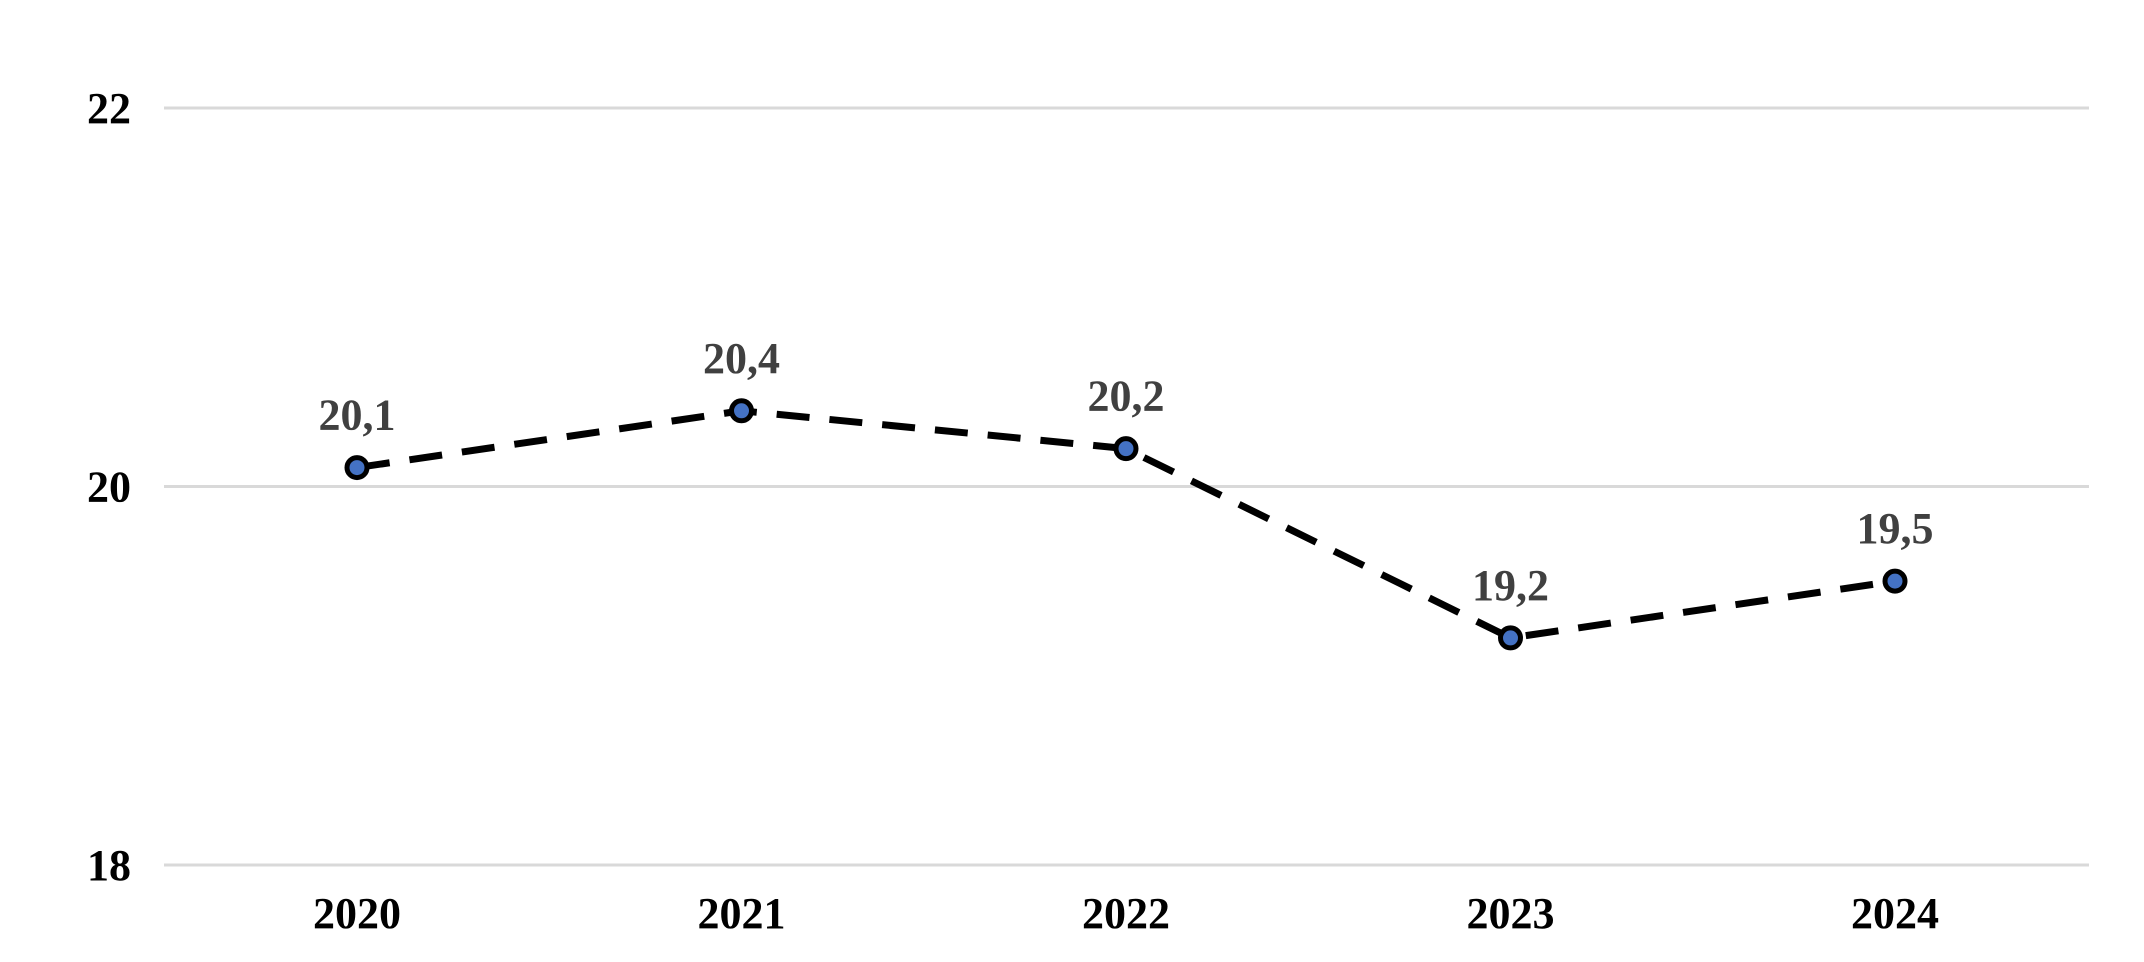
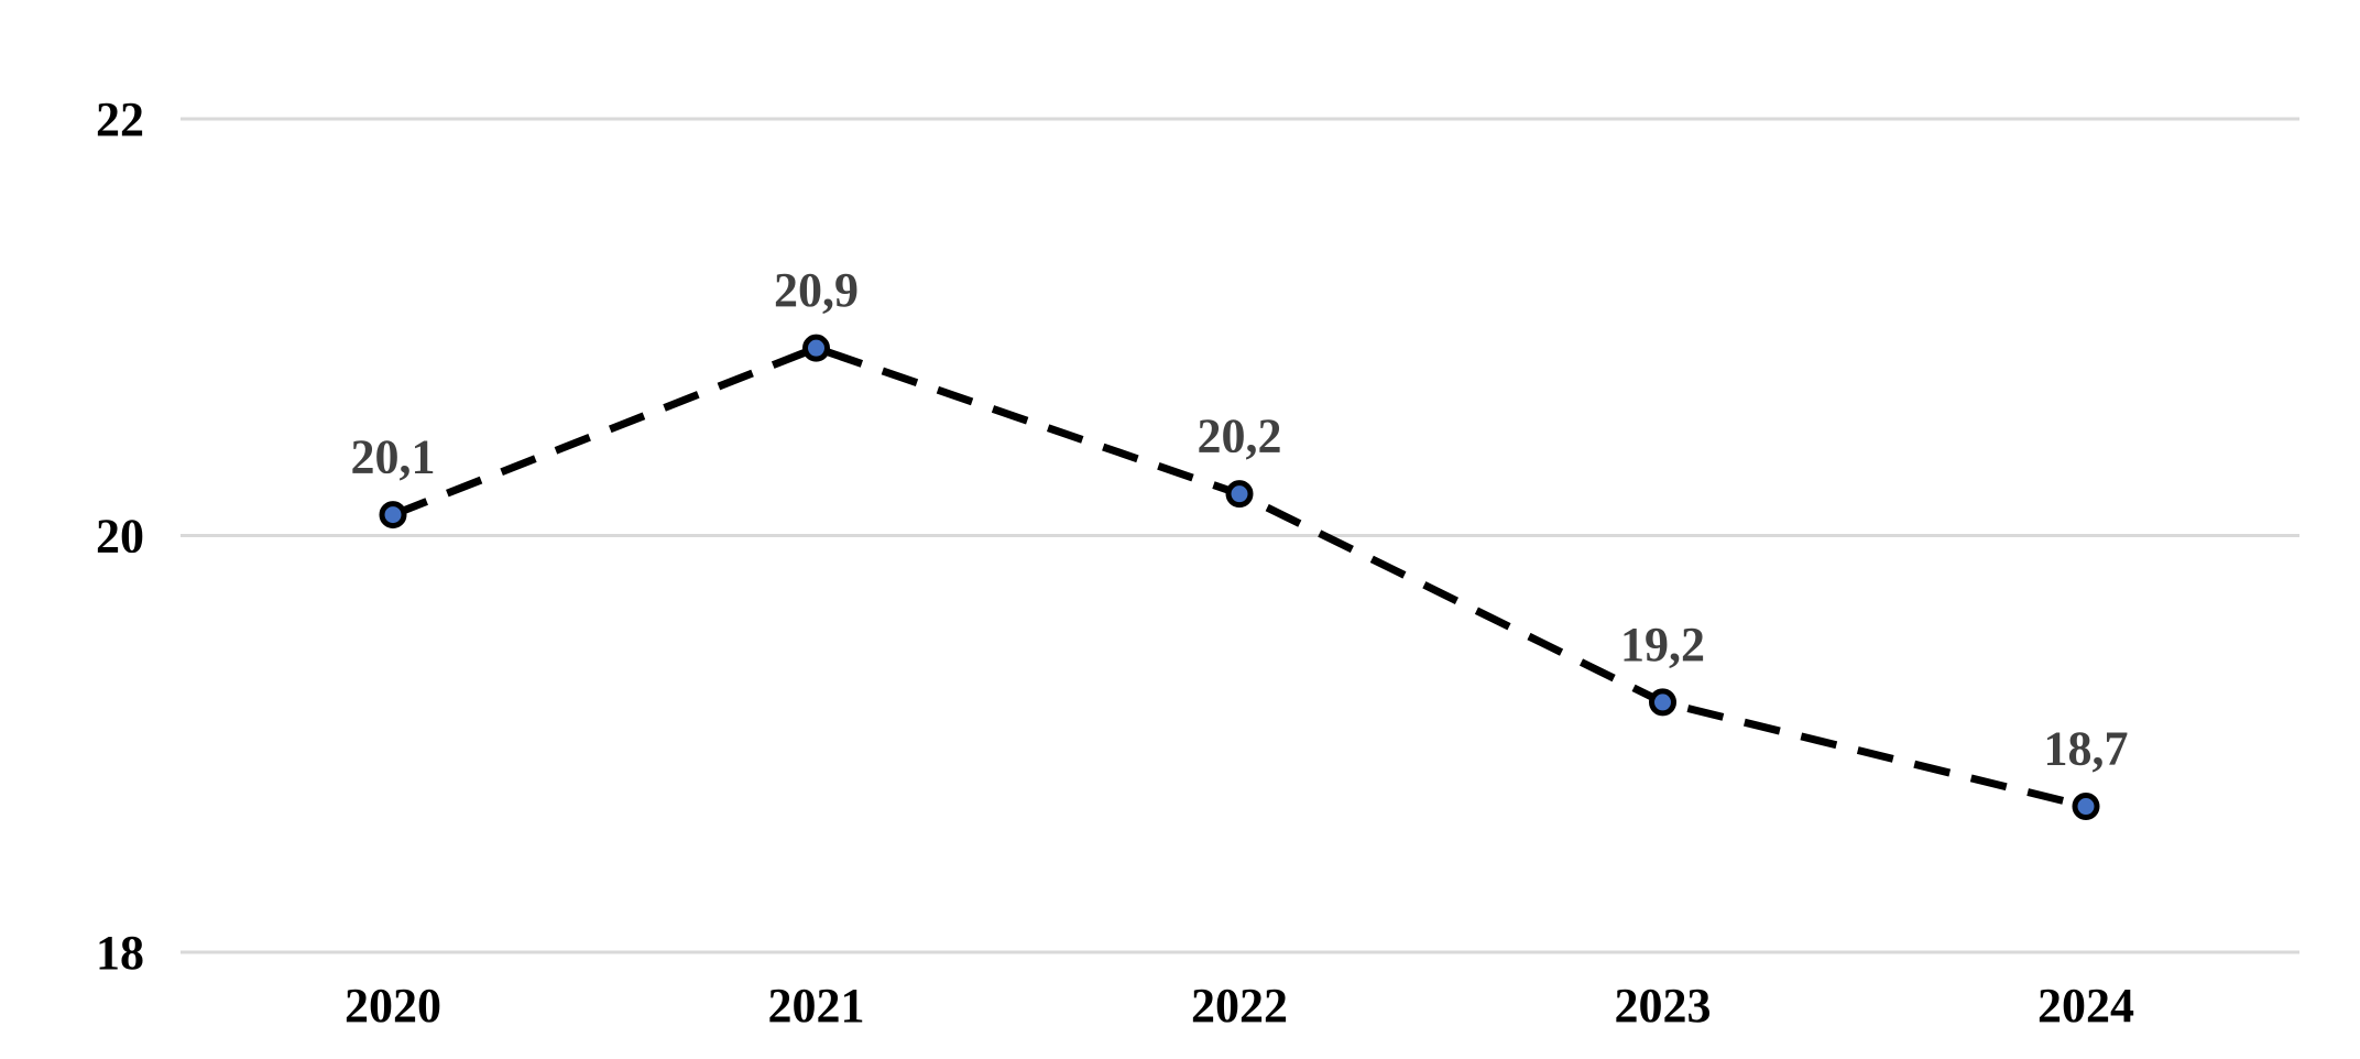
2021: 20,4 -> 20,9
2024: 19,5 -> 18,7
